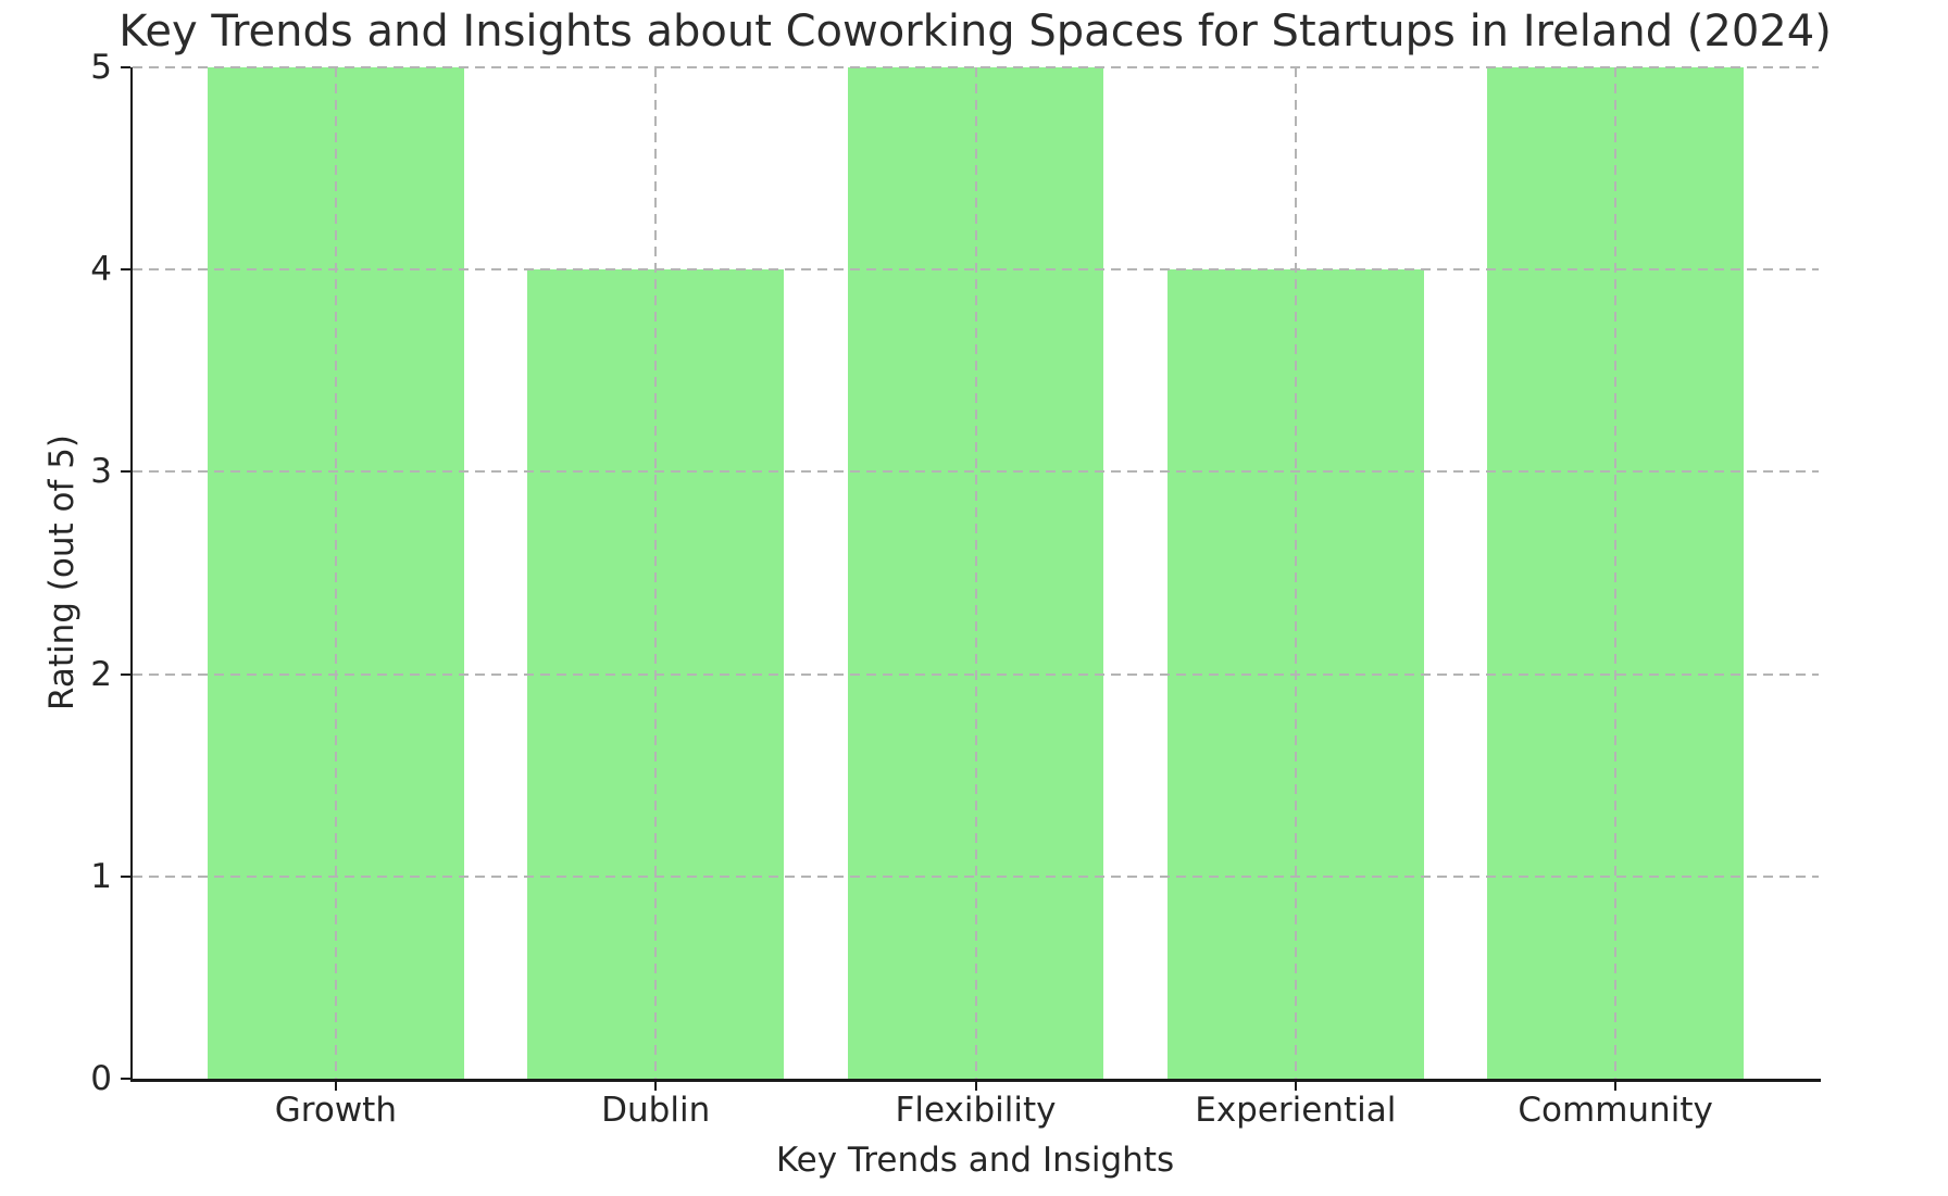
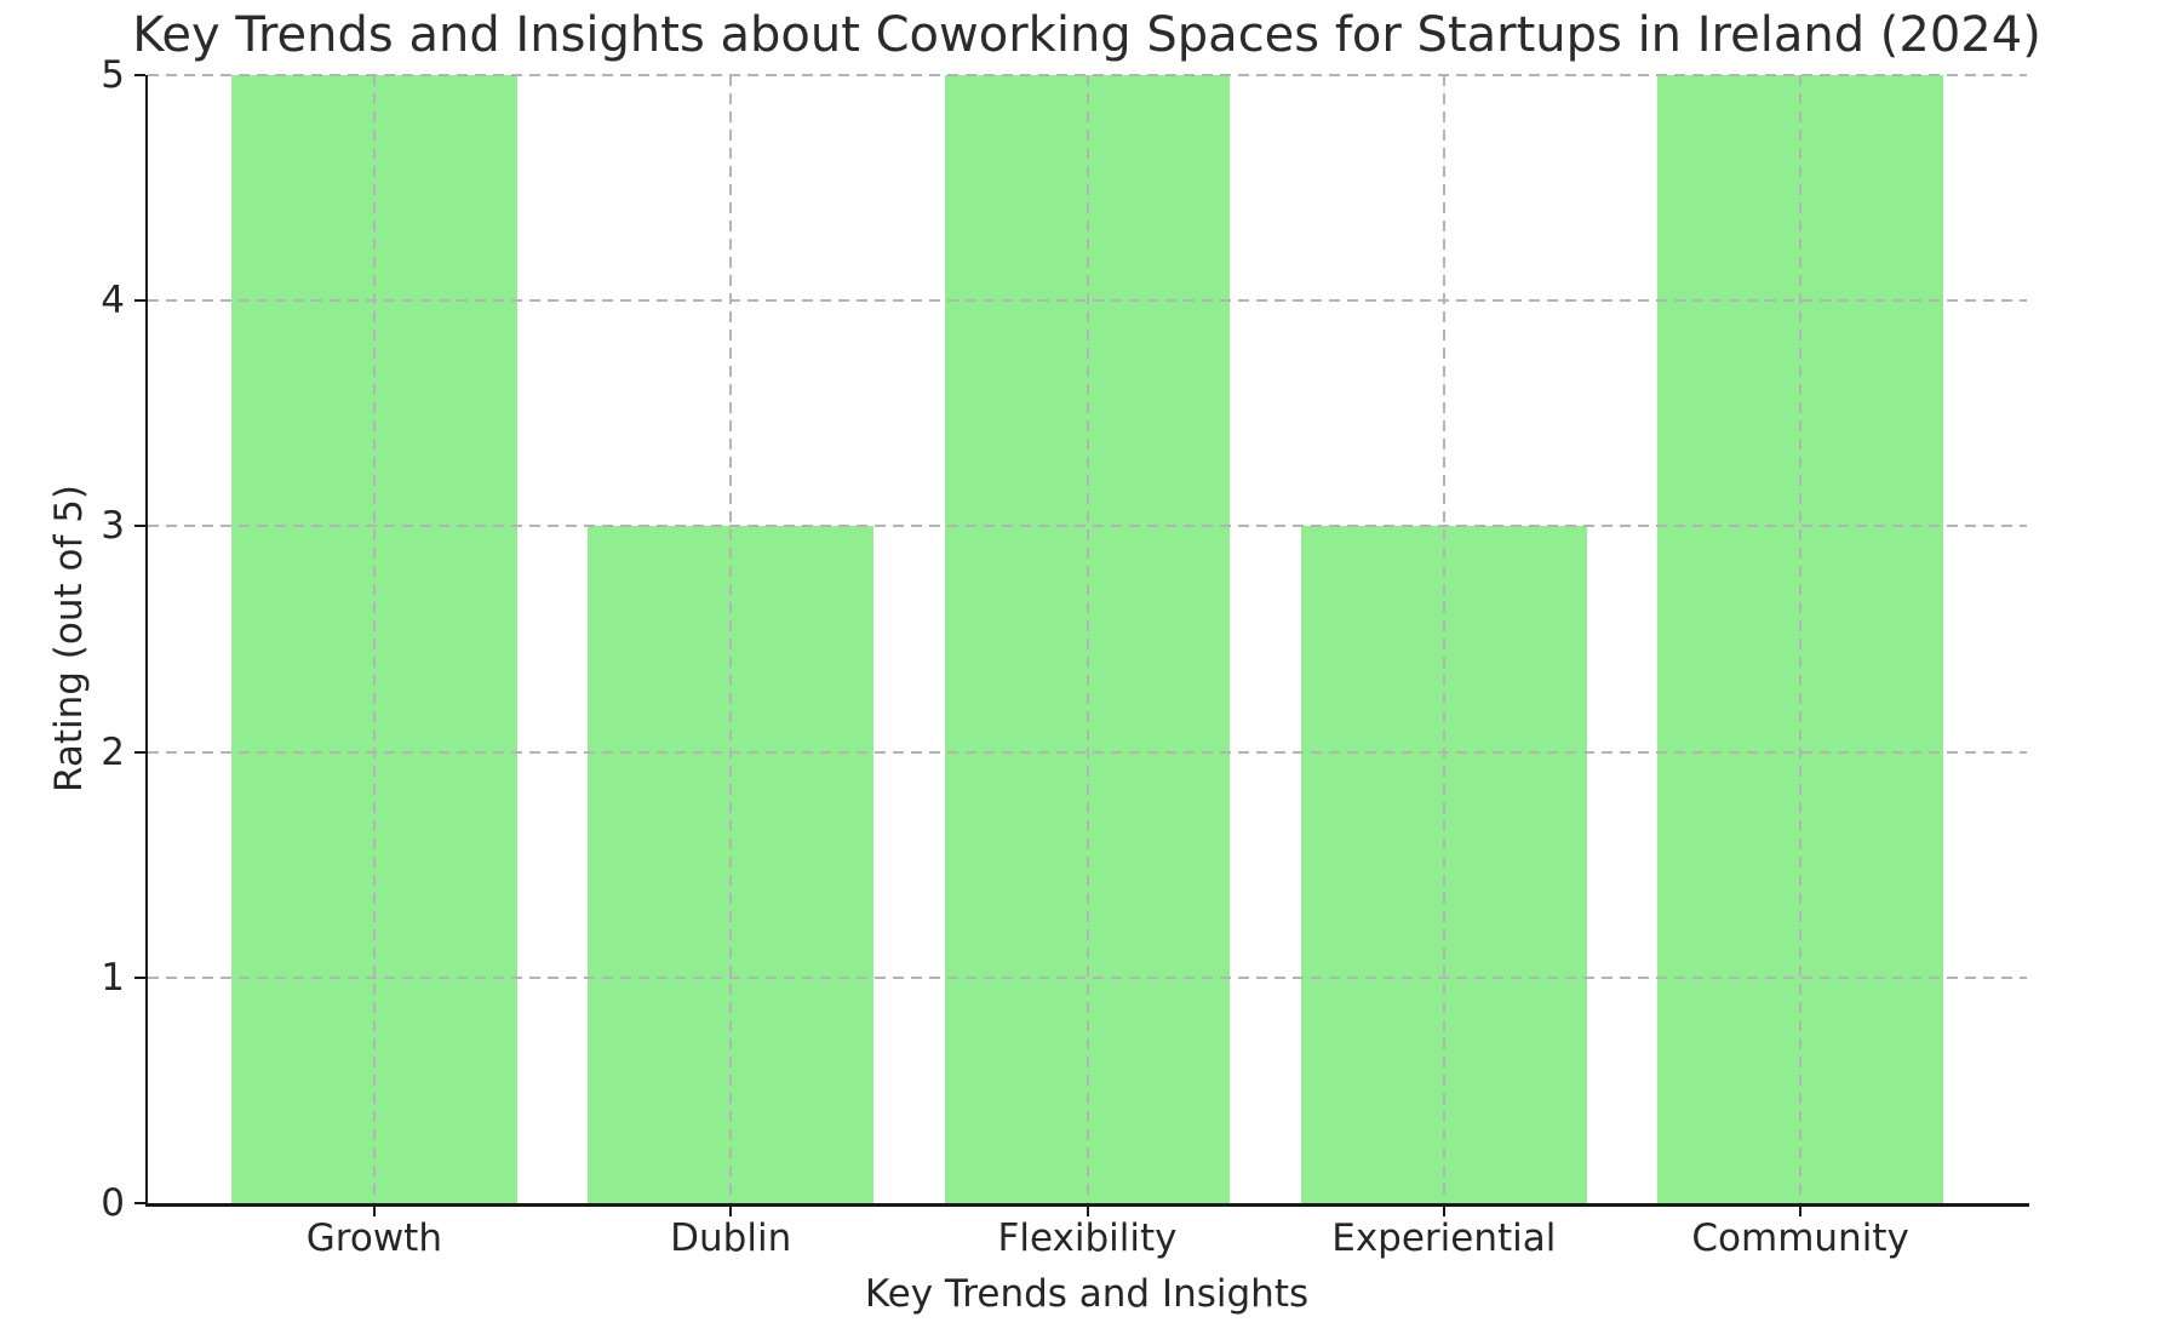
Dublin: 4 -> 3
Experiential: 4 -> 3
